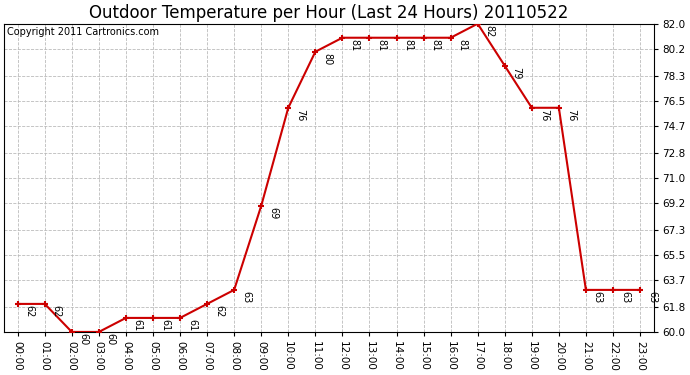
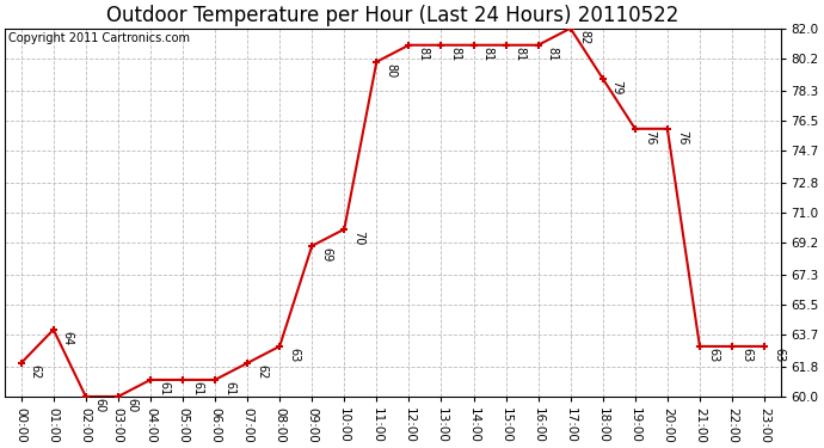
01:00: 62 -> 64
10:00: 76 -> 70
